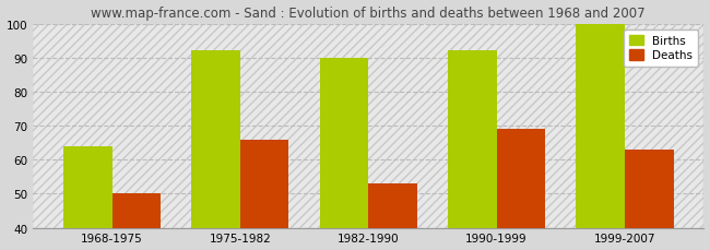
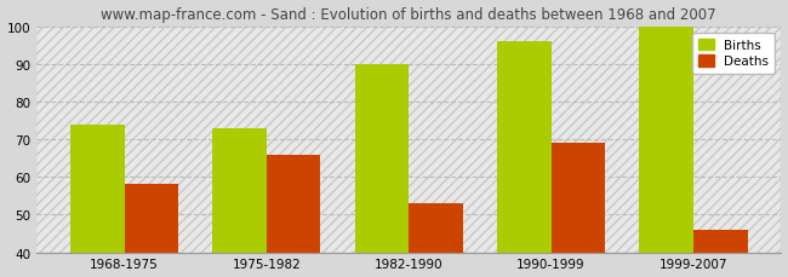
Births/1968-1975: 64 -> 74
Deaths/1968-1975: 50 -> 58
Births/1975-1982: 92 -> 73
Births/1990-1999: 92 -> 96
Deaths/1999-2007: 63 -> 46
